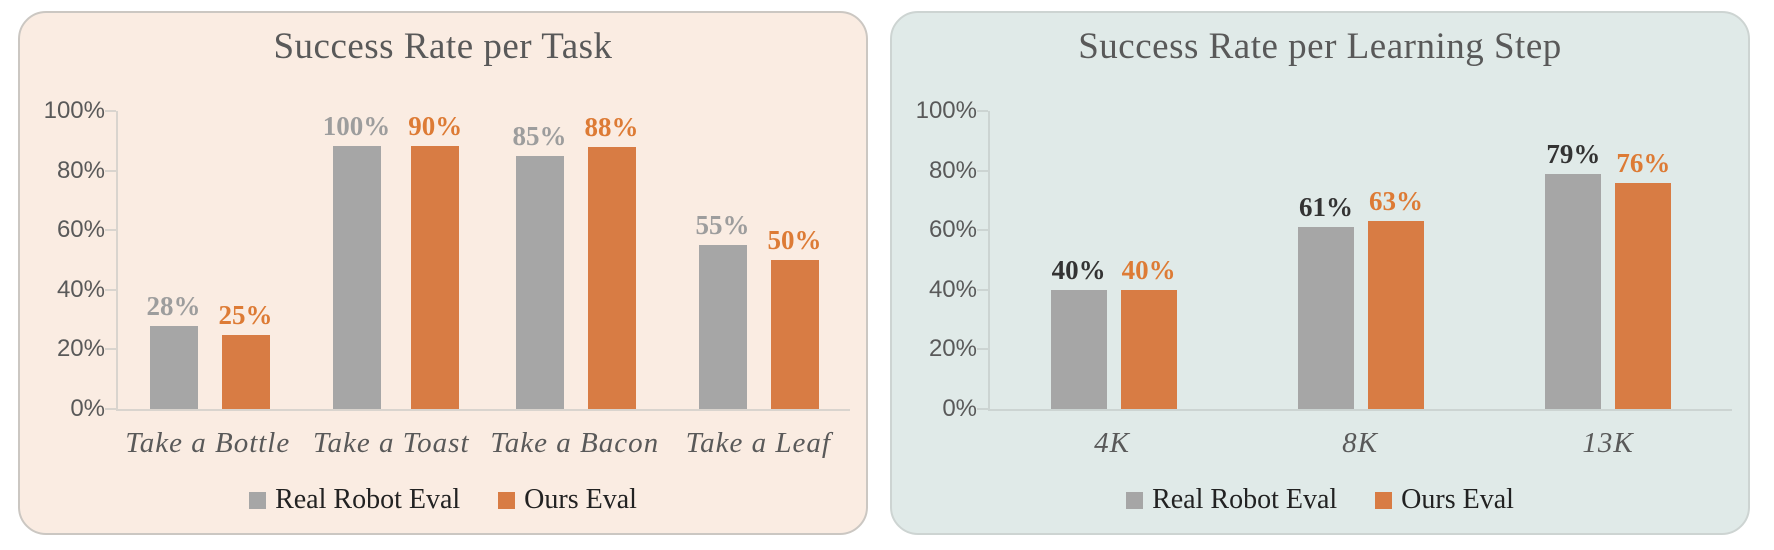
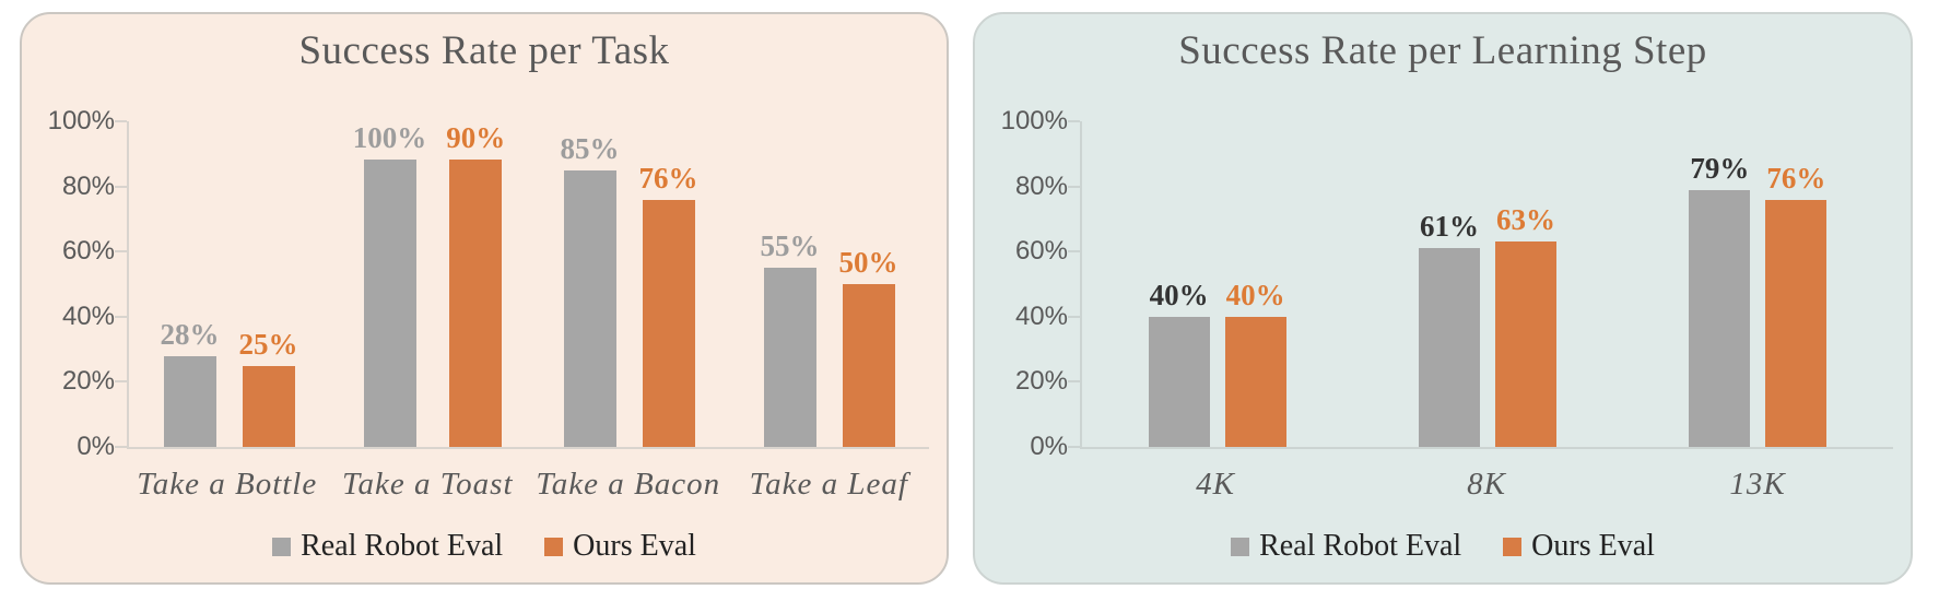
Success Rate per Task/Ours Eval/Take a Bacon: 88% -> 76%
